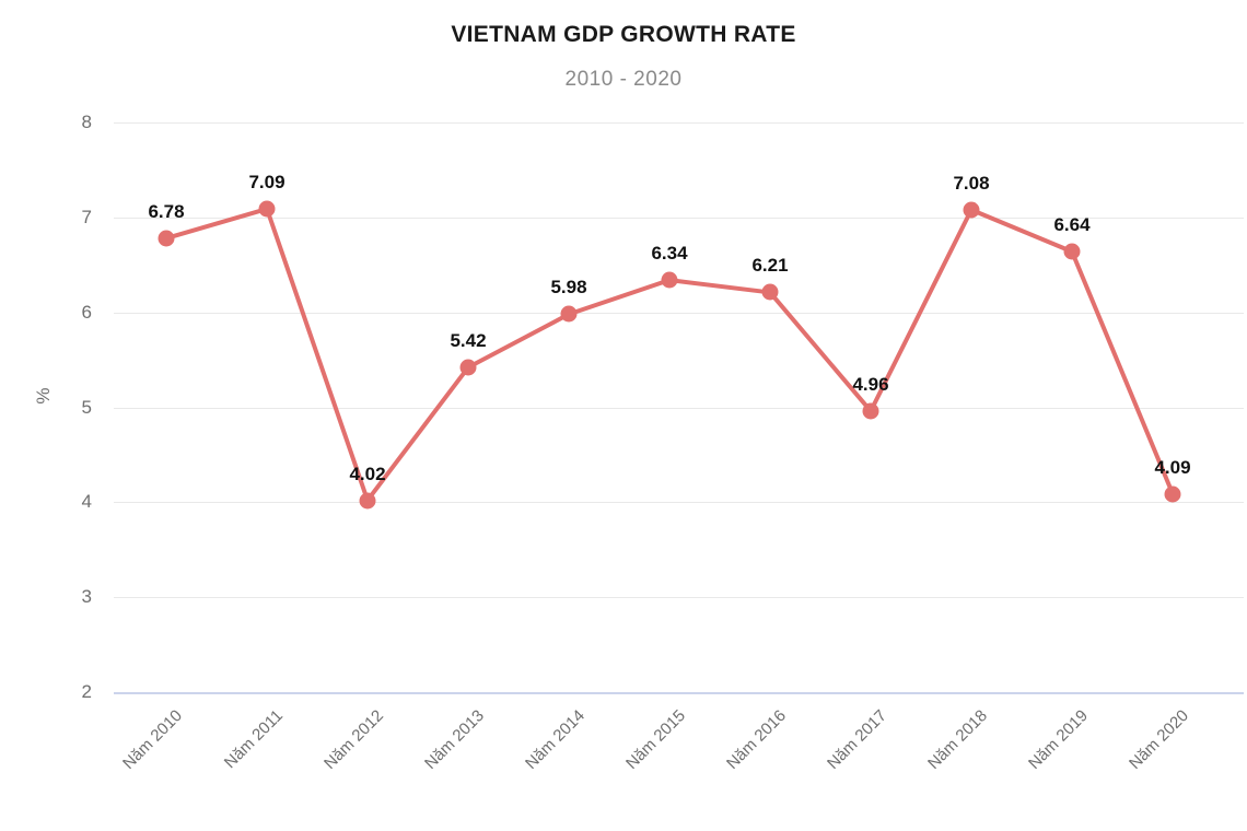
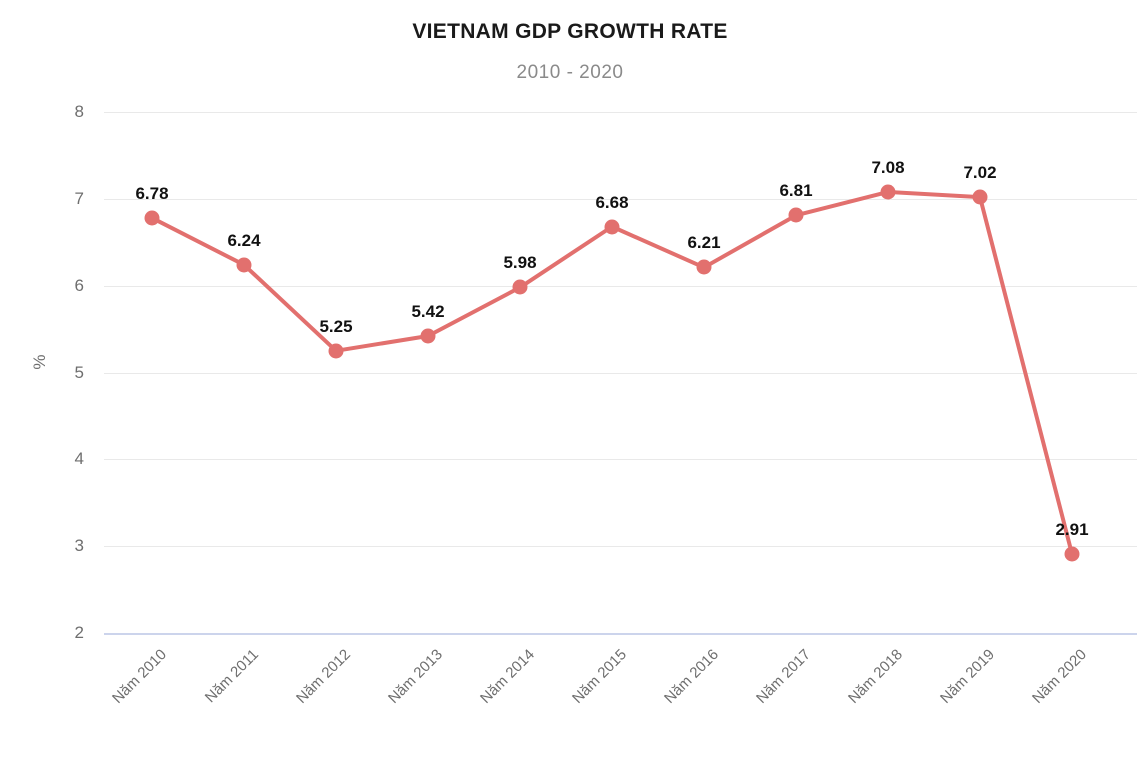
Năm 2011: 7.09 -> 6.24
Năm 2012: 4.02 -> 5.25
Năm 2015: 6.34 -> 6.68
Năm 2017: 4.96 -> 6.81
Năm 2019: 6.64 -> 7.02
Năm 2020: 4.09 -> 2.91
